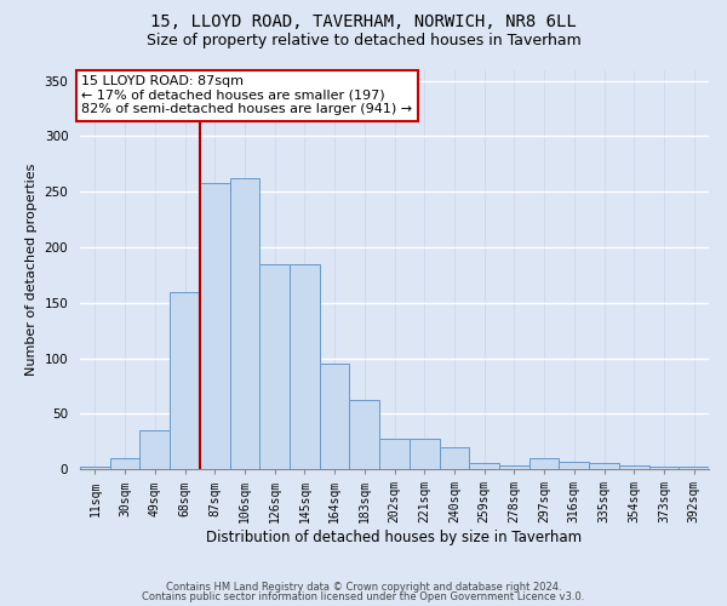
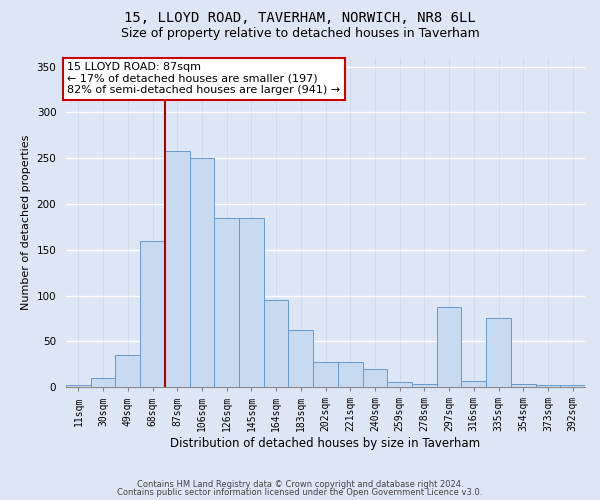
106sqm: 262 -> 250
297sqm: 10 -> 88
335sqm: 6 -> 76
